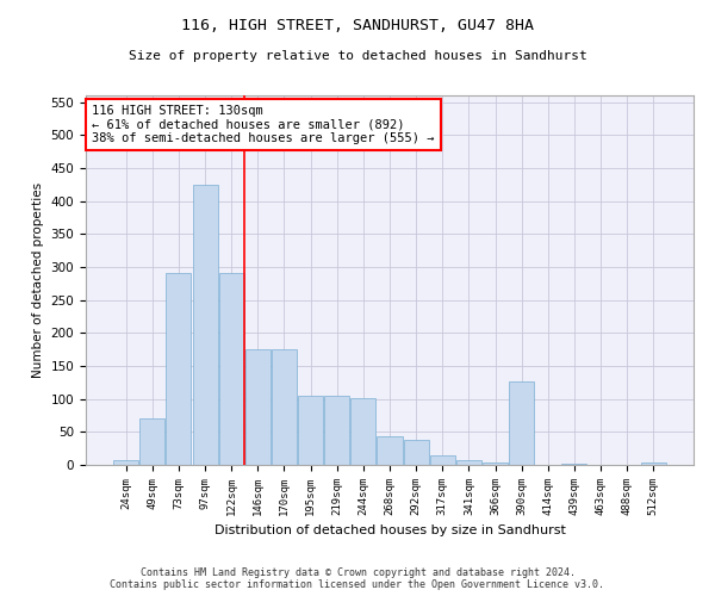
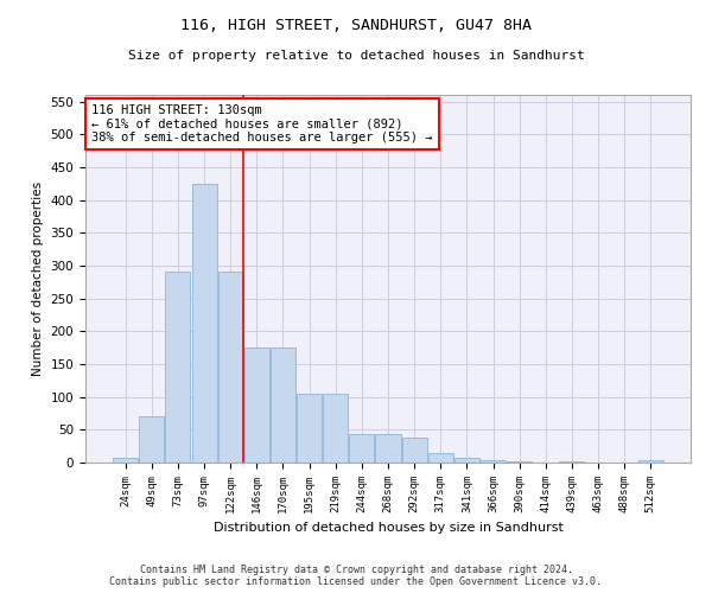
244sqm: 102 -> 43
390sqm: 126 -> 1
